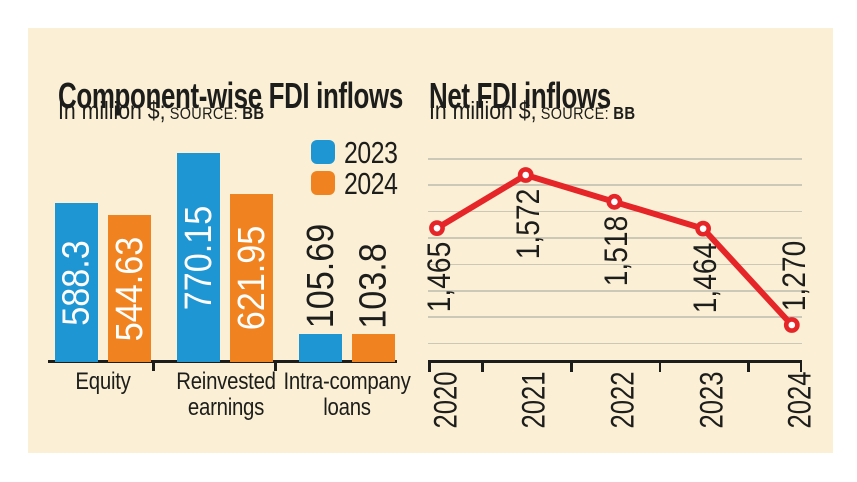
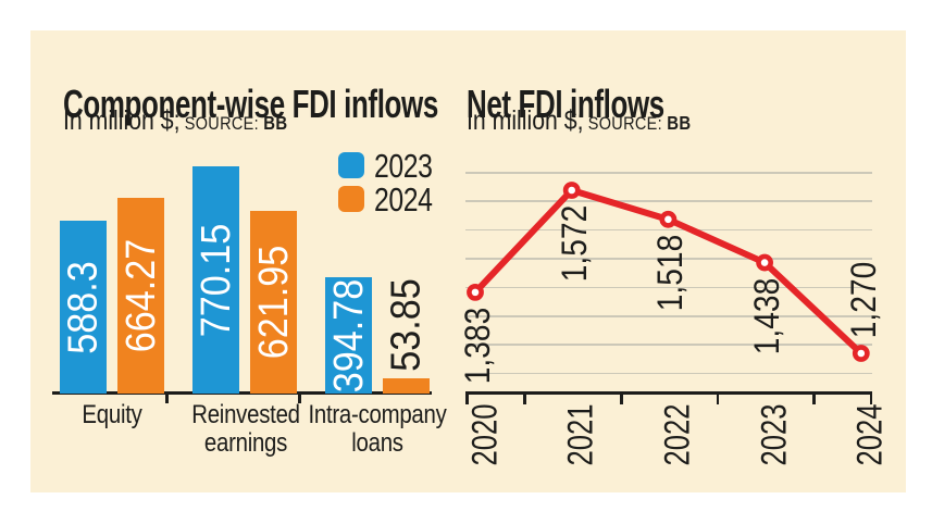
Component-wise FDI inflows/2024/Equity: 544.63 -> 664.27
Component-wise FDI inflows/2023/Intra-company loans: 105.69 -> 394.78
Component-wise FDI inflows/2024/Intra-company loans: 103.8 -> 53.85
Net FDI inflows/2020: 1,465 -> 1,383
Net FDI inflows/2023: 1,464 -> 1,438
